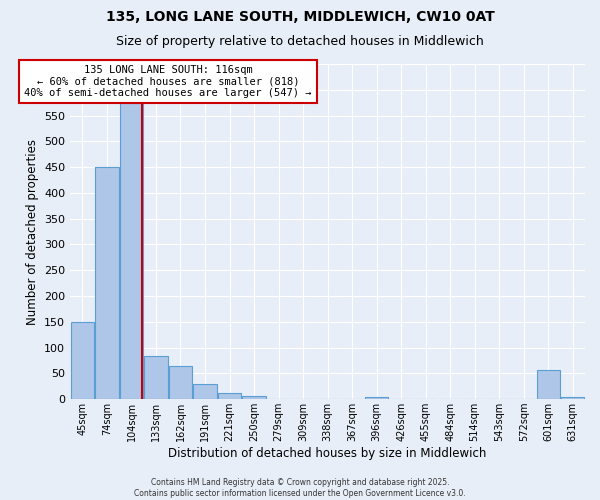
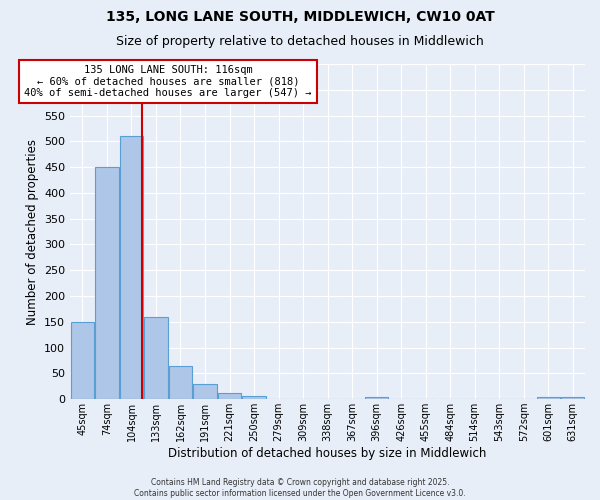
104sqm: 574 -> 510
133sqm: 84 -> 160
601sqm: 56 -> 5
